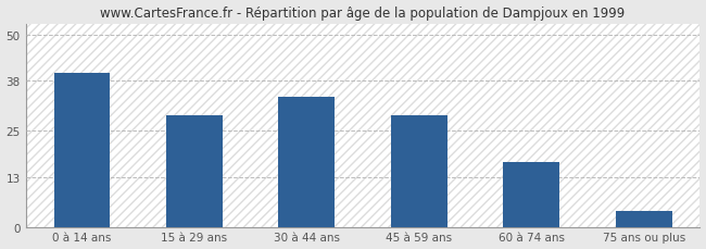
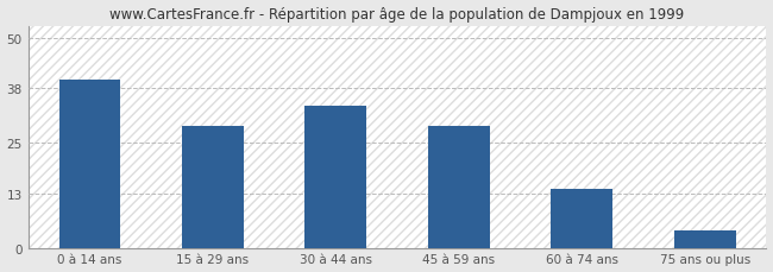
60 à 74 ans: 17 -> 14
